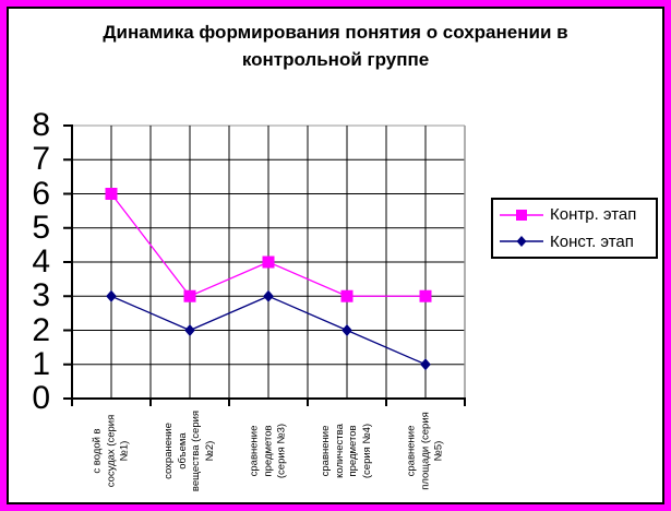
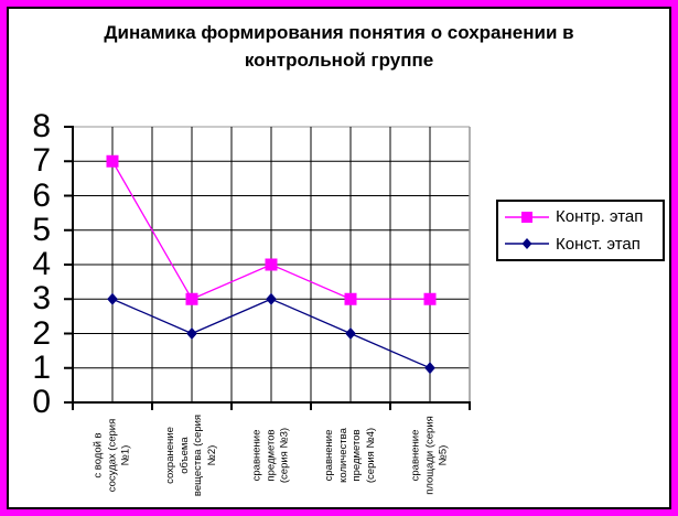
Контр. этап/с водой в сосудах (серия №1): 6 -> 7
